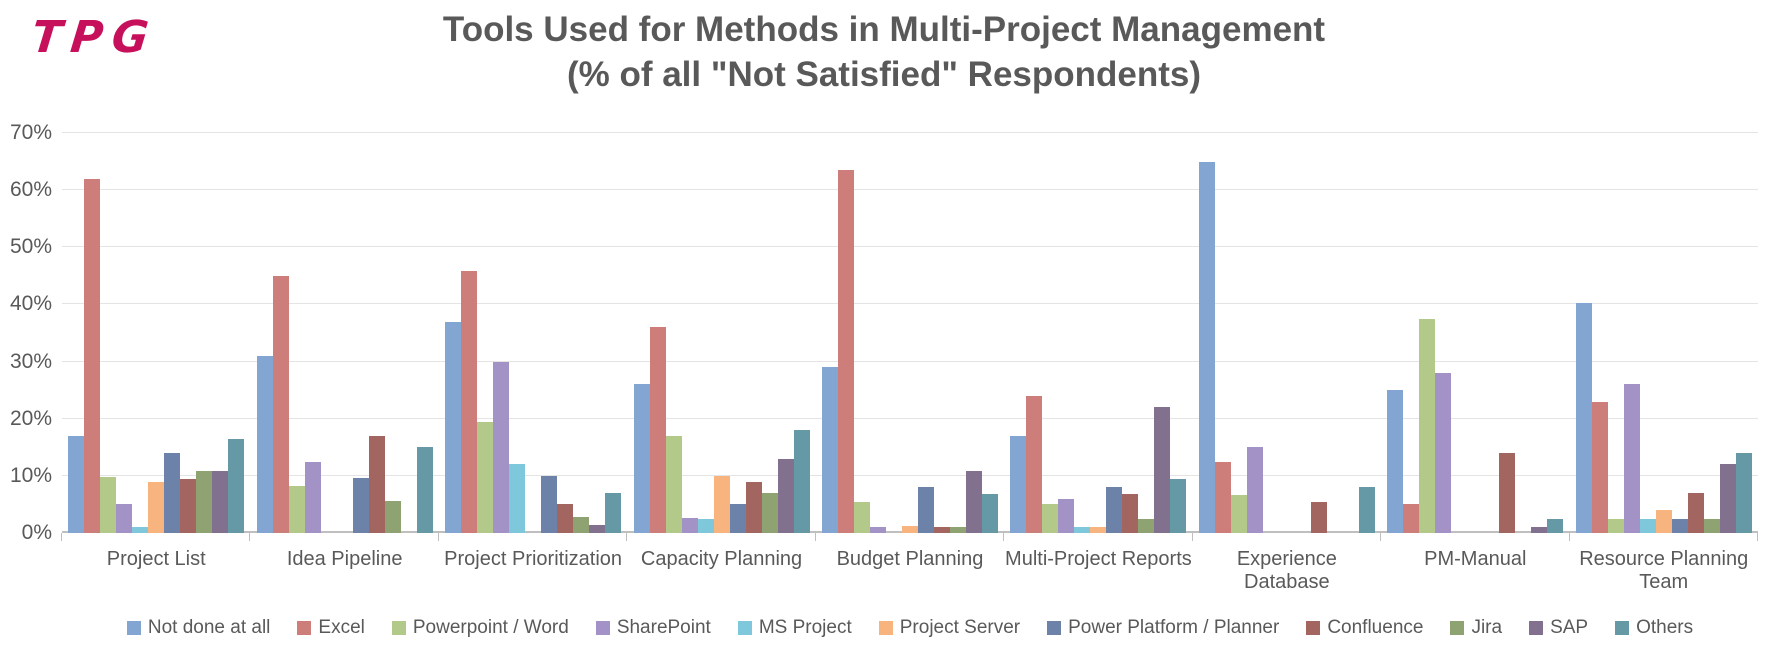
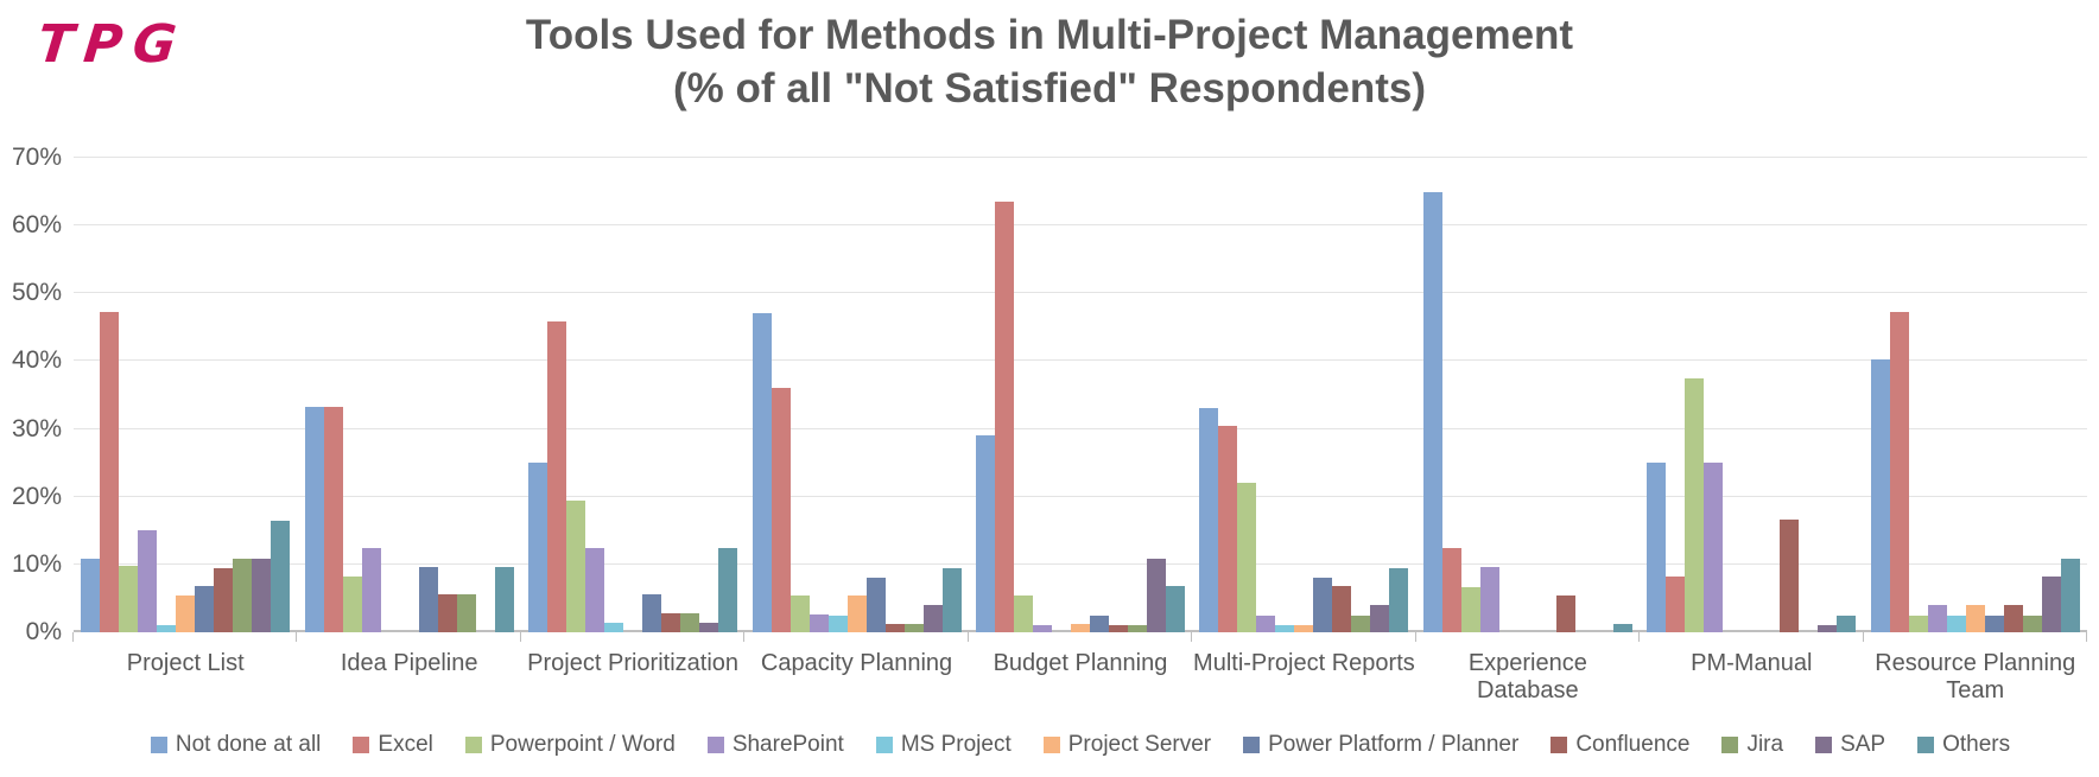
Not done at all/Project List: 17% -> 11%
Excel/Project List: 62% -> 47%
SharePoint/Project List: 5% -> 15%
Project Server/Project List: 9% -> 6%
Power Platform / Planner/Project List: 14% -> 7%
Not done at all/Idea Pipeline: 31% -> 33%
Excel/Idea Pipeline: 45% -> 33%
Confluence/Idea Pipeline: 17% -> 6%
Others/Idea Pipeline: 15% -> 10%
Not done at all/Project Prioritization: 37% -> 25%
SharePoint/Project Prioritization: 30% -> 12%
MS Project/Project Prioritization: 12% -> 1%
Power Platform / Planner/Project Prioritization: 10% -> 6%
Confluence/Project Prioritization: 5% -> 3%
Others/Project Prioritization: 7% -> 12%
Not done at all/Capacity Planning: 26% -> 47%
Powerpoint / Word/Capacity Planning: 17% -> 6%
Project Server/Capacity Planning: 10% -> 6%
Power Platform / Planner/Capacity Planning: 5% -> 8%
Confluence/Capacity Planning: 9% -> 1%
Jira/Capacity Planning: 7% -> 1%
SAP/Capacity Planning: 13% -> 4%
Others/Capacity Planning: 18% -> 10%
Power Platform / Planner/Budget Planning: 8% -> 2%
Not done at all/Multi-Project Reports: 17% -> 33%
Excel/Multi-Project Reports: 24% -> 30%
Powerpoint / Word/Multi-Project Reports: 5% -> 22%
SharePoint/Multi-Project Reports: 6% -> 2%
SAP/Multi-Project Reports: 22% -> 4%
SharePoint/Experience Database: 15% -> 10%
Others/Experience Database: 8% -> 1%
Excel/PM-Manual: 5% -> 8%
SharePoint/PM-Manual: 28% -> 25%
Confluence/PM-Manual: 14% -> 17%
Excel/Resource Planning Team: 23% -> 47%
SharePoint/Resource Planning Team: 26% -> 4%
Confluence/Resource Planning Team: 7% -> 4%
SAP/Resource Planning Team: 12% -> 8%
Others/Resource Planning Team: 14% -> 11%
